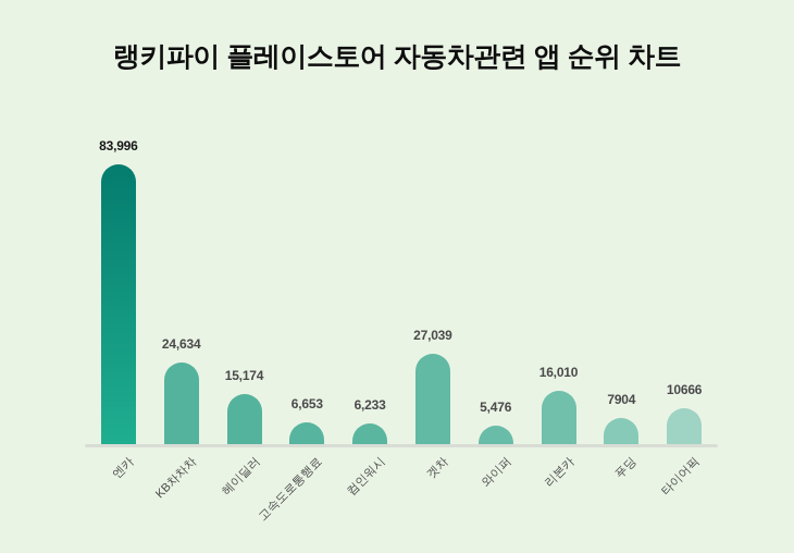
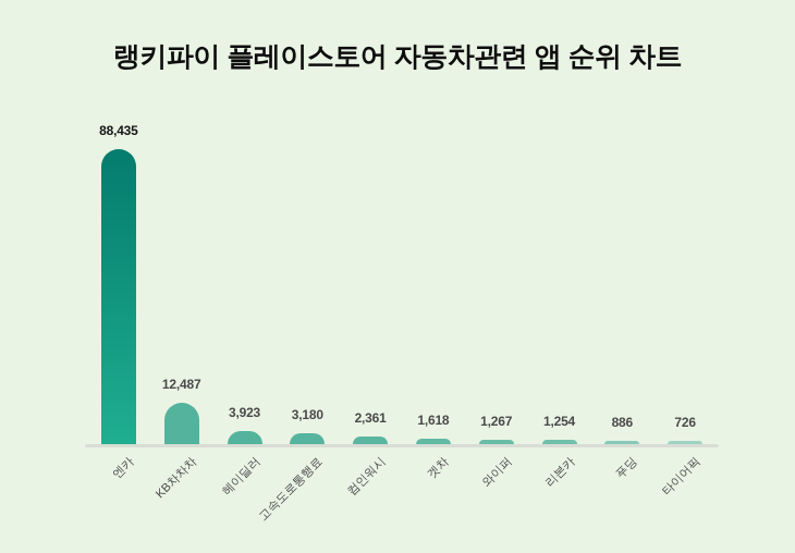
엔카: 83,996 -> 88,435
KB차차차: 24,634 -> 12,487
헤이딜러: 15,174 -> 3,923
고속도로통행료: 6,653 -> 3,180
컴인워시: 6,233 -> 2,361
겟차: 27,039 -> 1,618
와이퍼: 5,476 -> 1,267
리본카: 16,010 -> 1,254
푸딩: 7904 -> 886
타이어픽: 10666 -> 726
